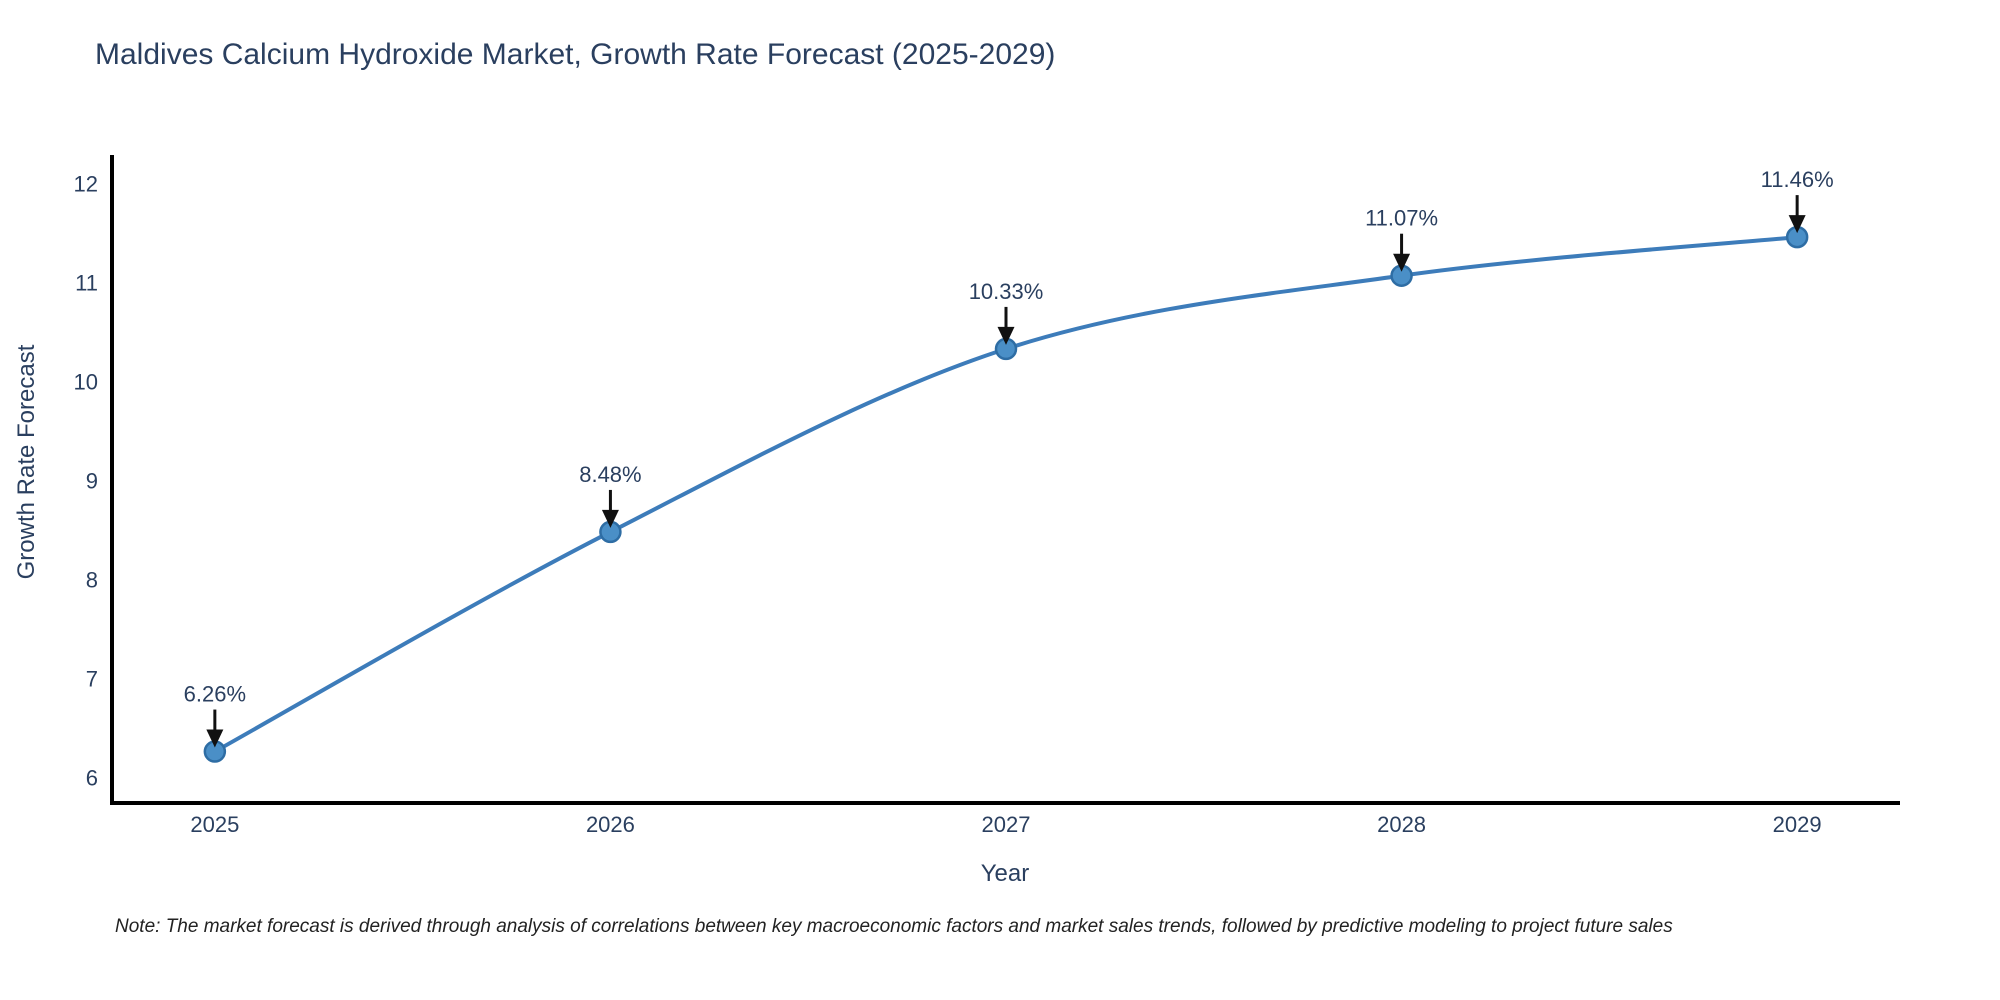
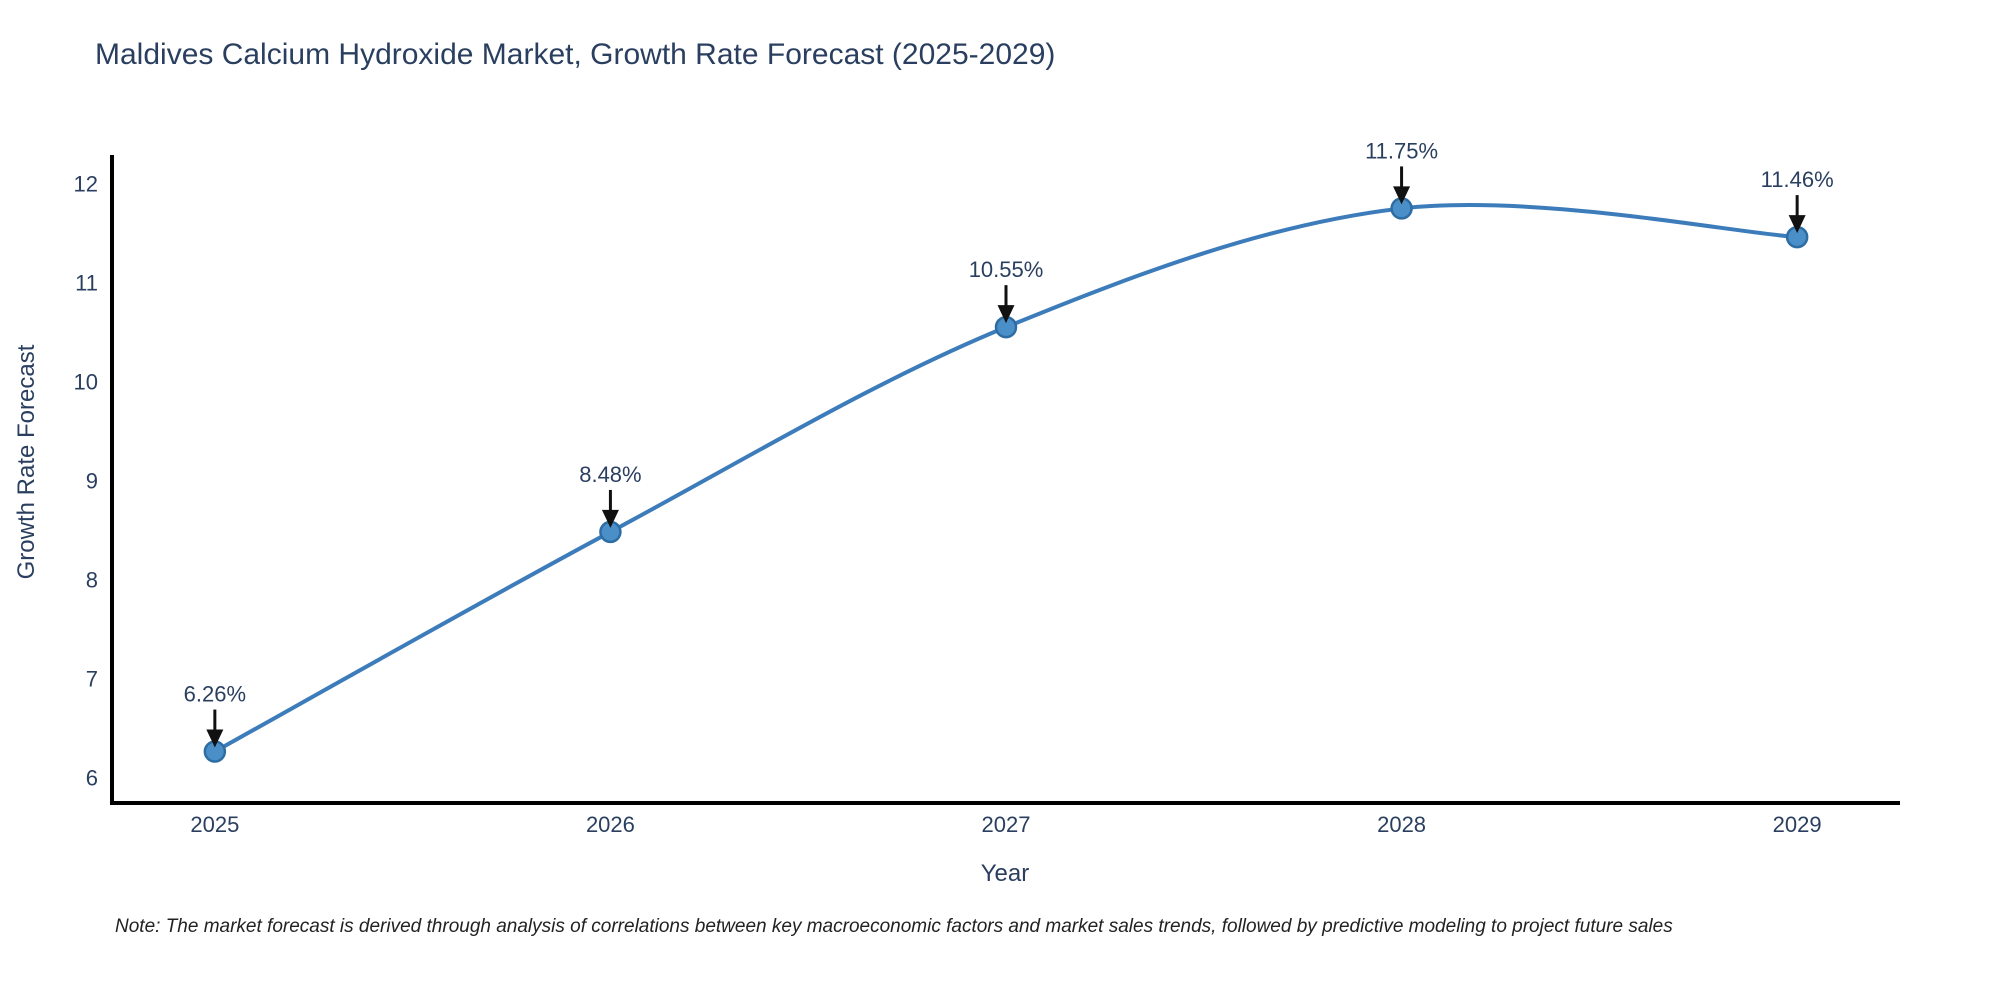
2027: 10.33% -> 10.55%
2028: 11.07% -> 11.75%
